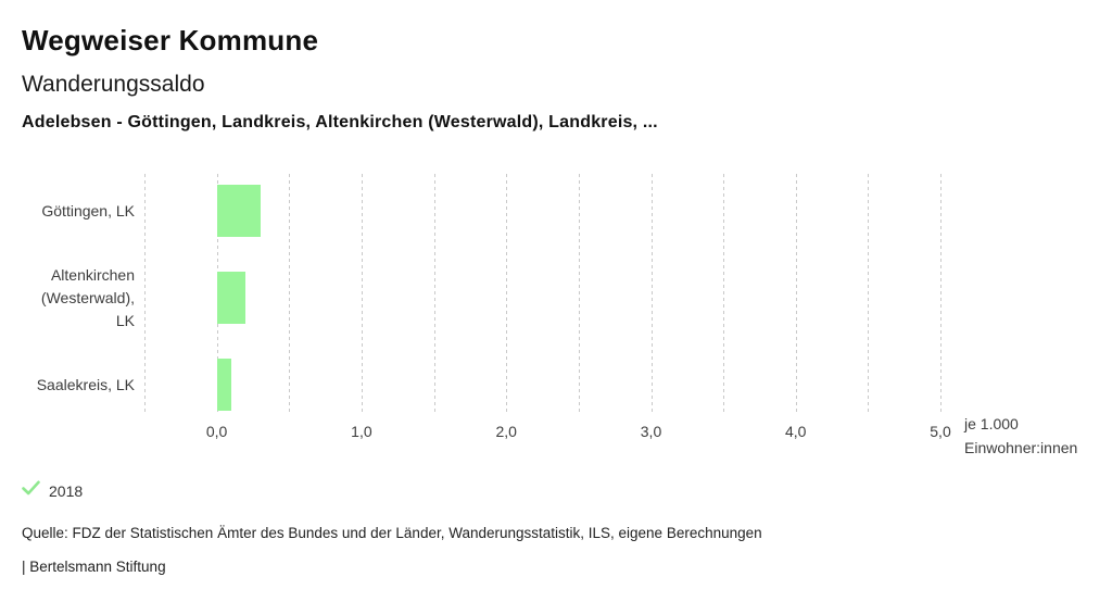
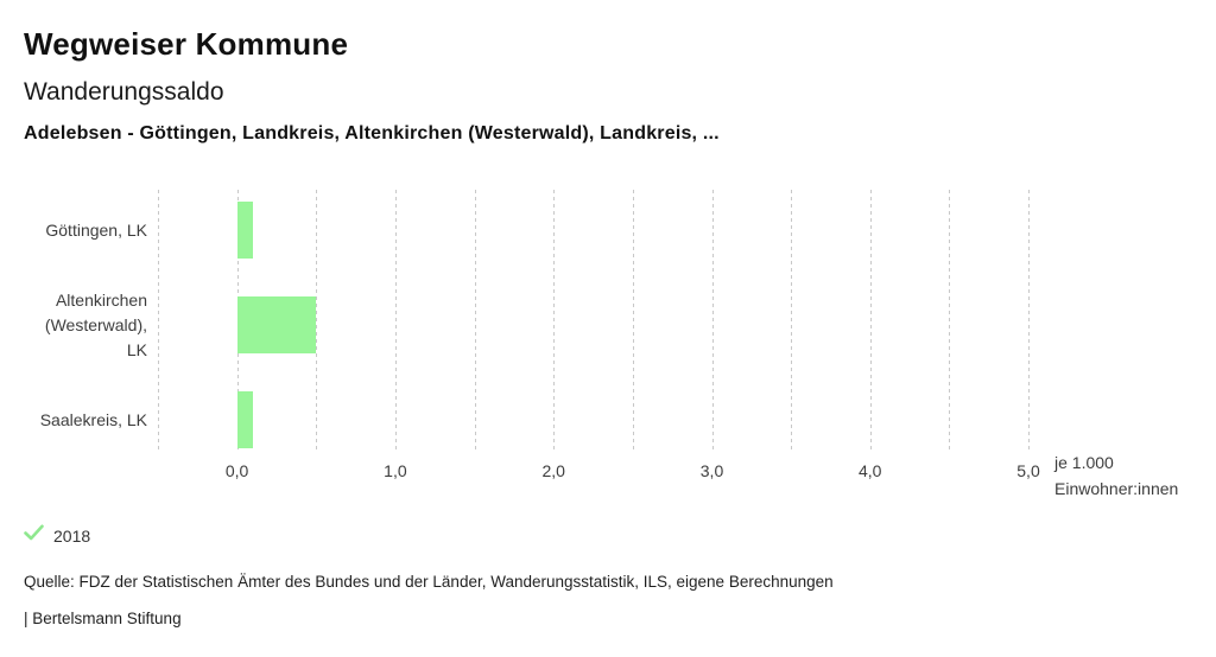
Göttingen, LK: 0,3 -> 0,1
Altenkirchen (Westerwald), LK: 0,2 -> 0,5
